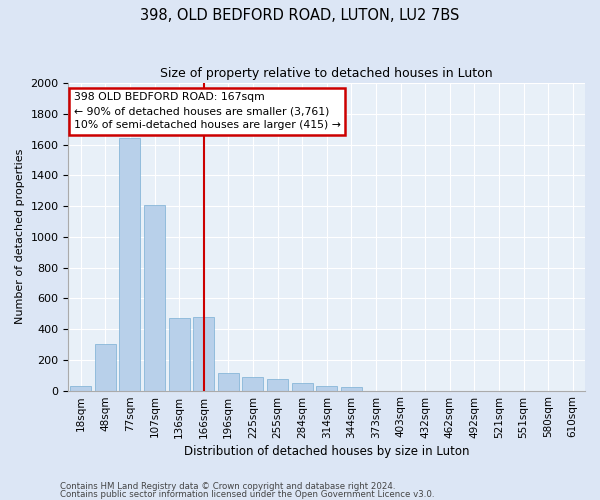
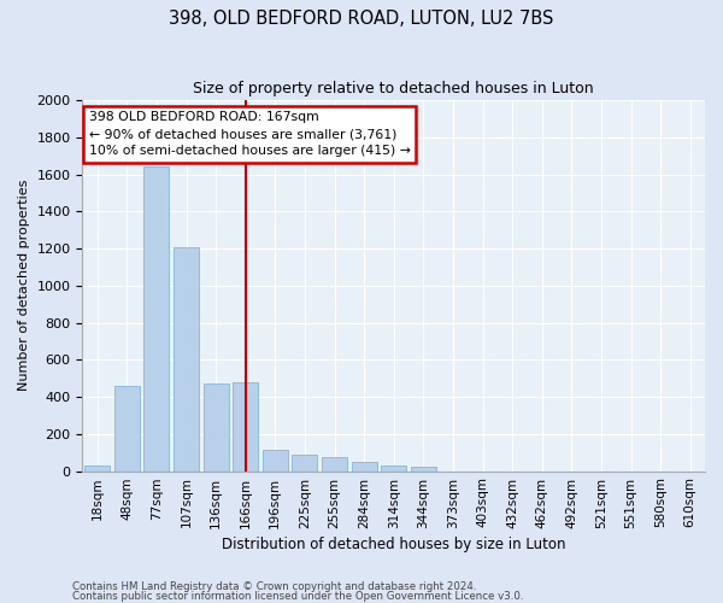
48sqm: 300 -> 460
